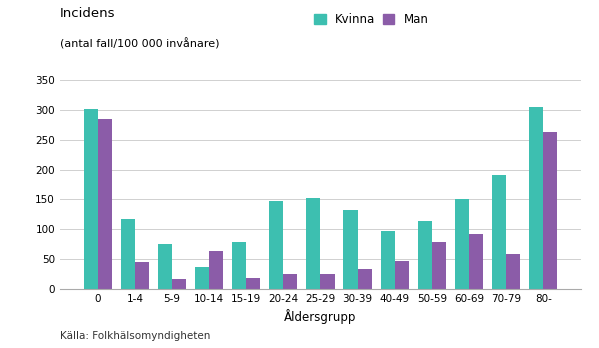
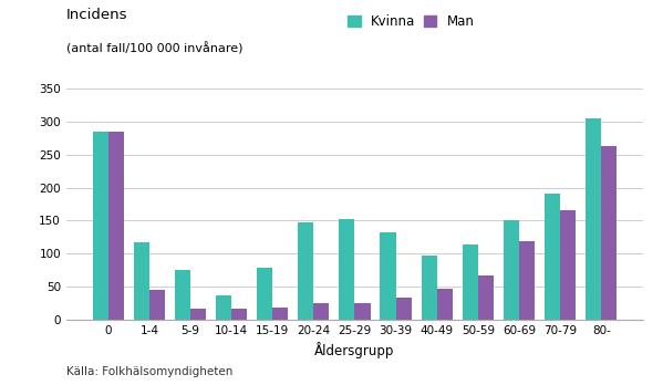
Kvinna/0: 302 -> 285
Man/10-14: 64 -> 16
Man/50-59: 78 -> 67
Man/60-69: 92 -> 119
Man/70-79: 58 -> 165
